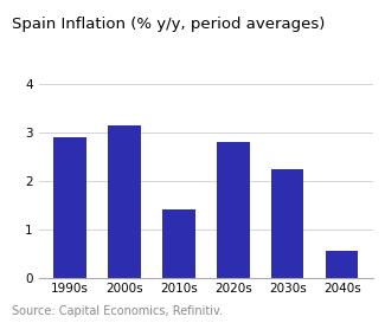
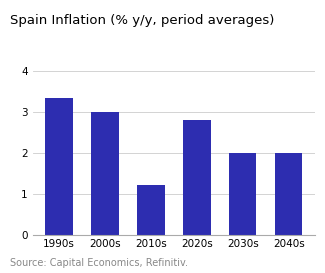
1990s: 2.90 -> 3.35
2000s: 3.15 -> 3.00
2010s: 1.40 -> 1.22
2030s: 2.25 -> 2.00
2040s: 0.55 -> 2.00
